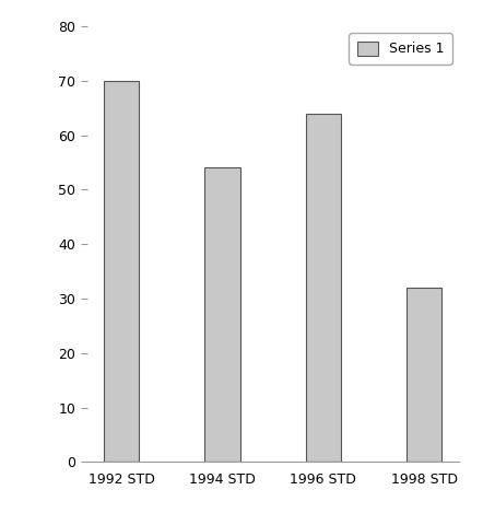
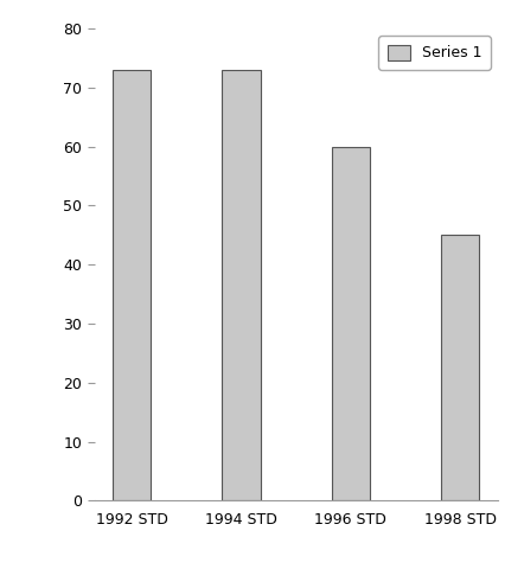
1992 STD: 70 -> 73
1994 STD: 54 -> 73
1996 STD: 64 -> 60
1998 STD: 32 -> 45
